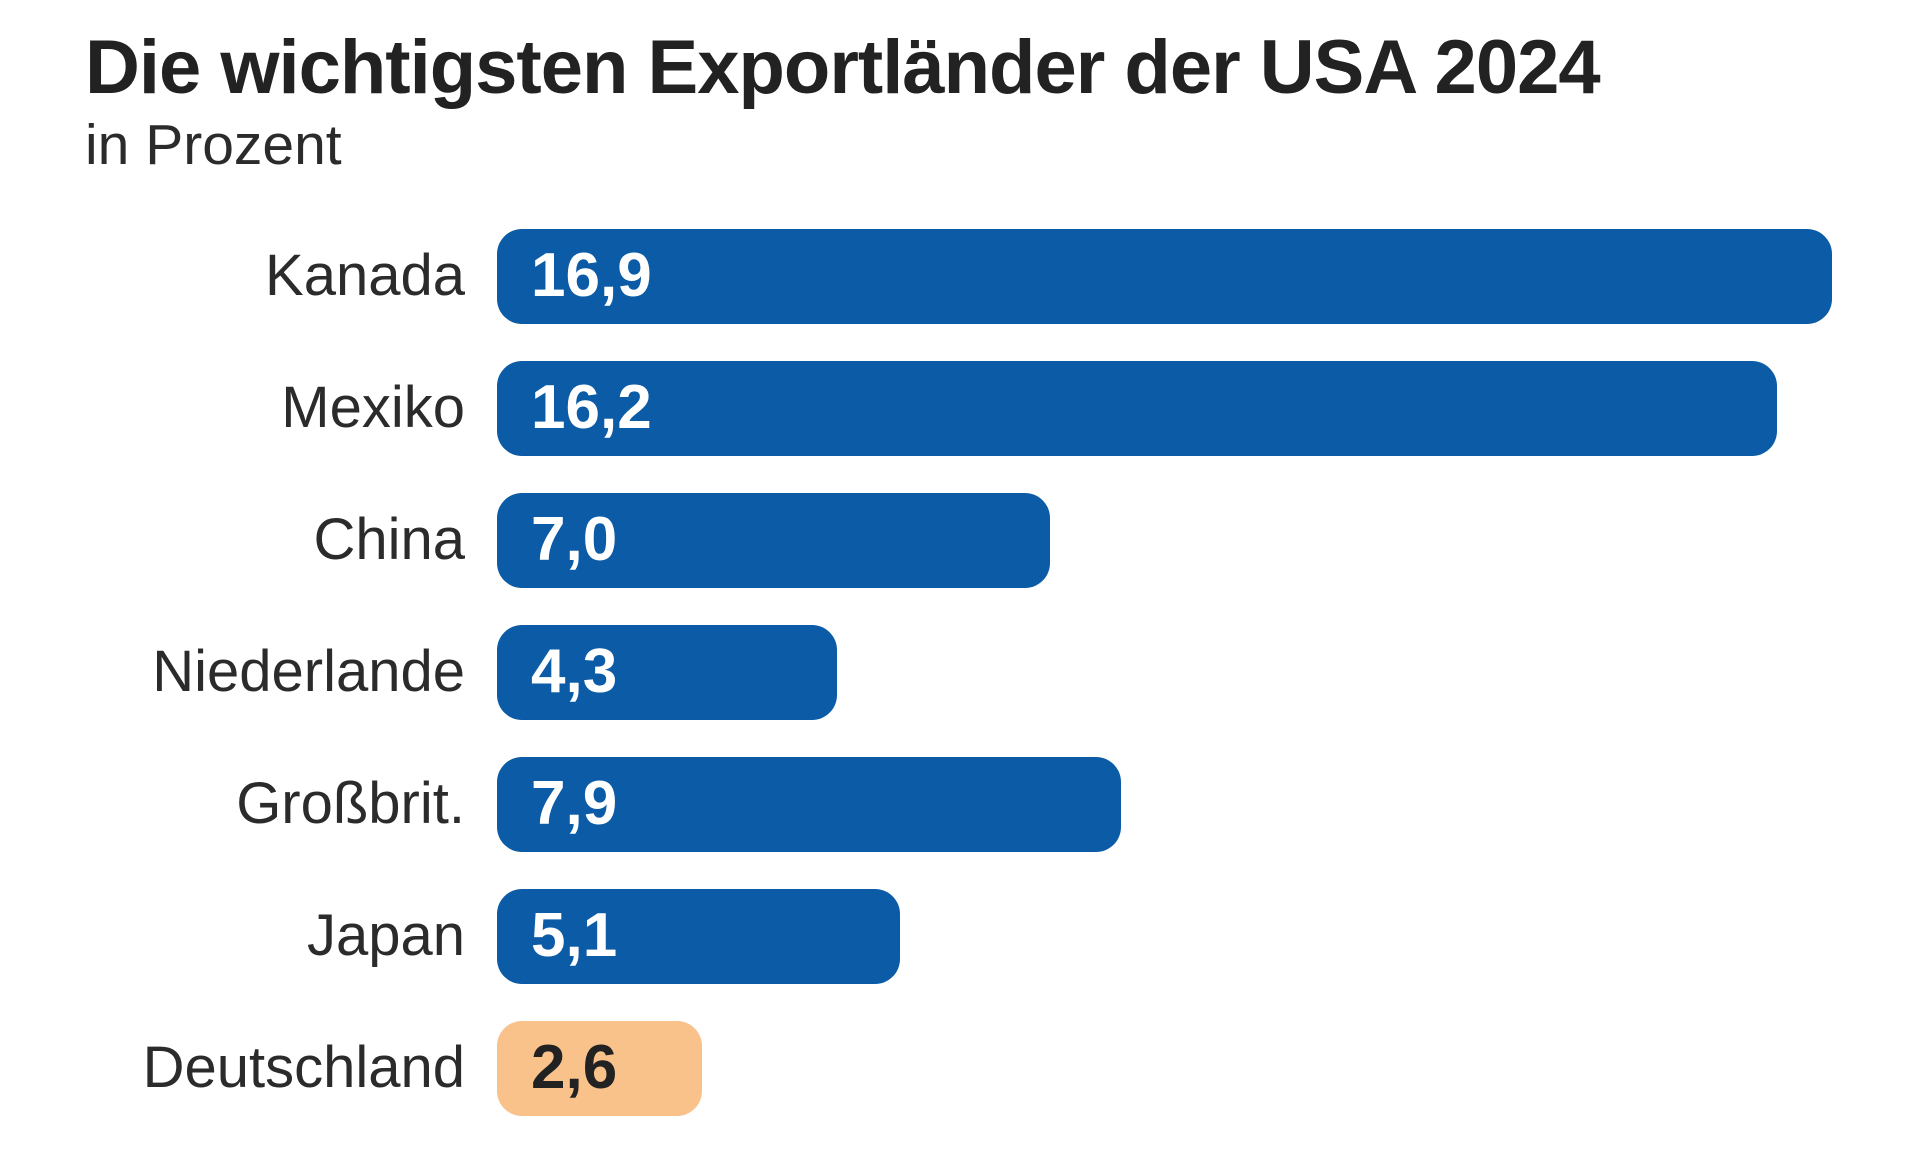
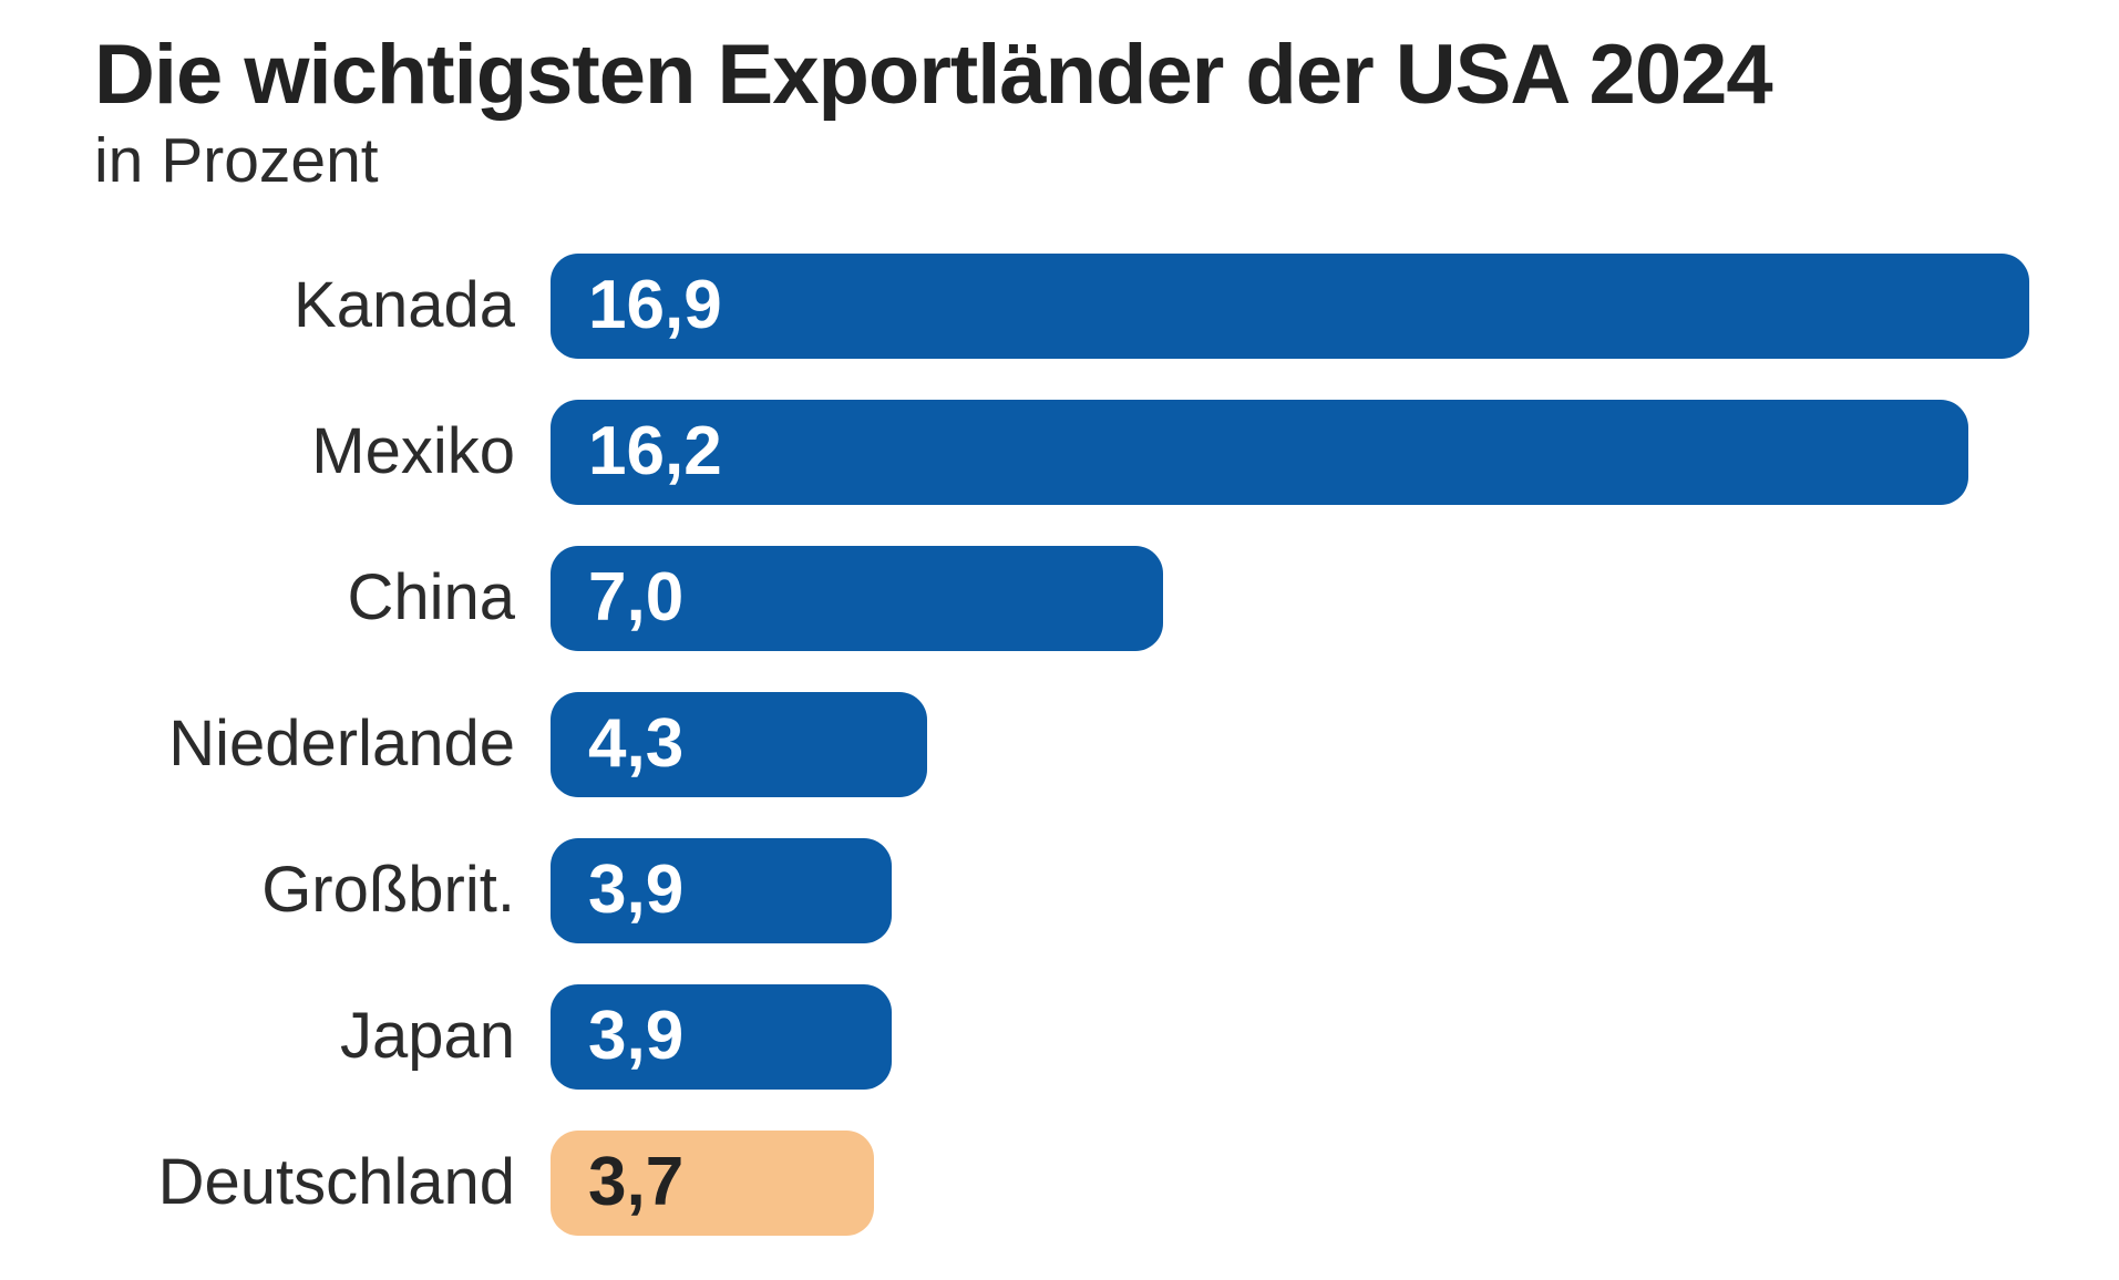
Großbrit.: 7,9 -> 3,9
Japan: 5,1 -> 3,9
Deutschland: 2,6 -> 3,7
